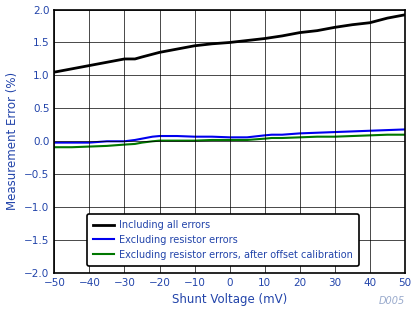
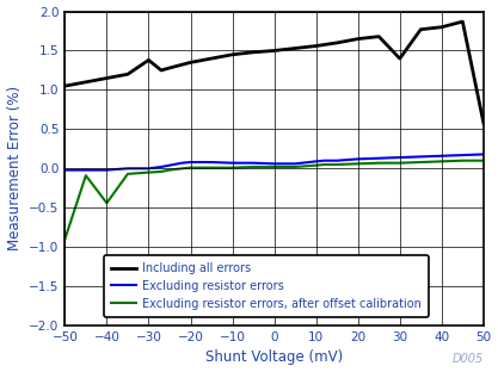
Excluding resistor errors, after offset calibration/−50: -0.09 -> -0.90
Excluding resistor errors, after offset calibration/−40: -0.08 -> -0.44
Including all errors/−30: 1.25 -> 1.38
Including all errors/30: 1.73 -> 1.40
Including all errors/50: 1.92 -> 0.58
